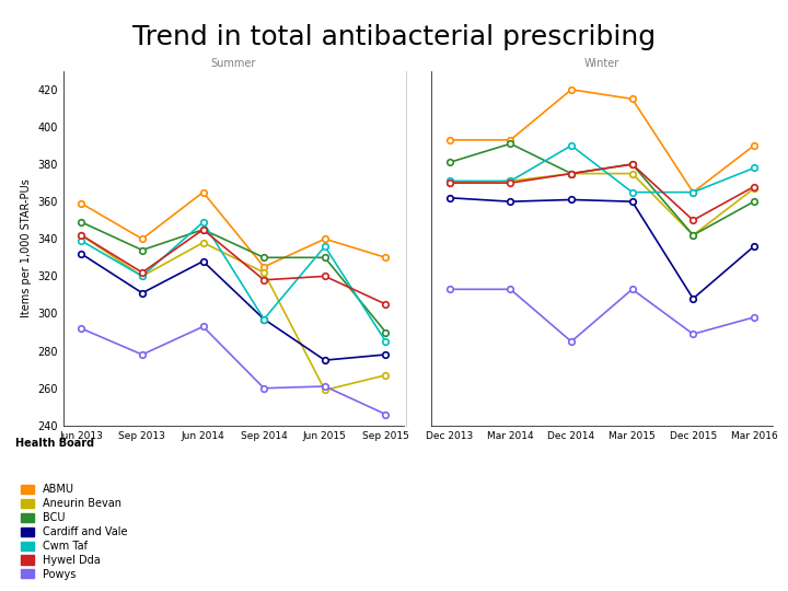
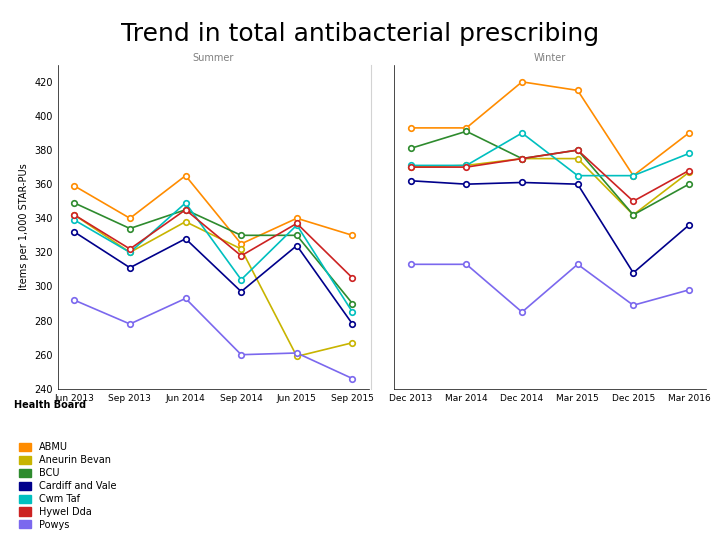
Summer/Cwm Taf/Sep 2014: 297 -> 304
Summer/Cardiff and Vale/Jun 2015: 275 -> 324
Summer/Hywel Dda/Jun 2015: 320 -> 337
